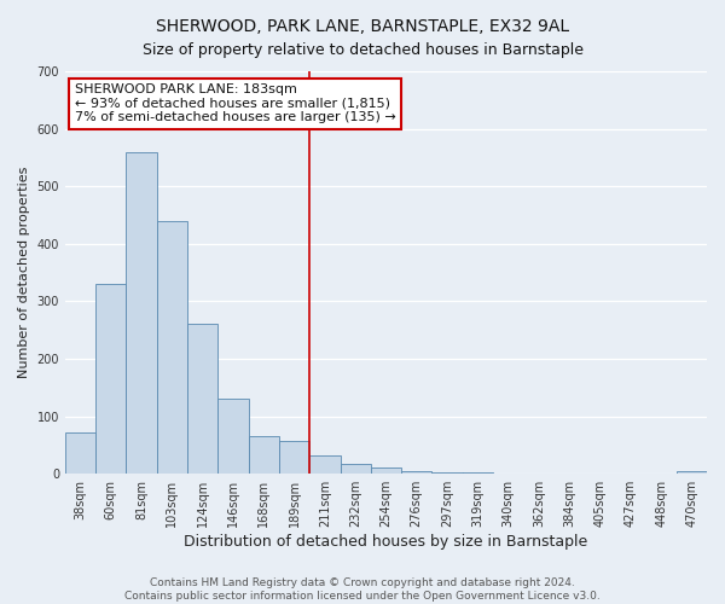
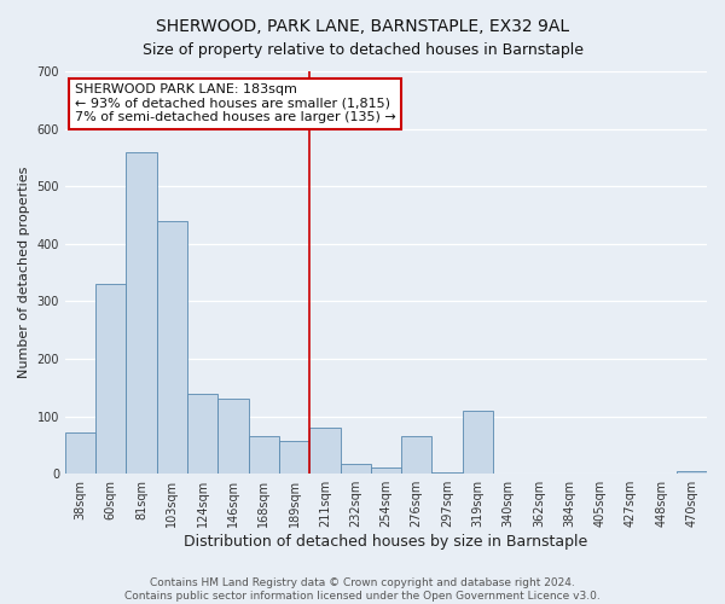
124sqm: 260 -> 140
211sqm: 32 -> 80
276sqm: 5 -> 65
319sqm: 2 -> 110
